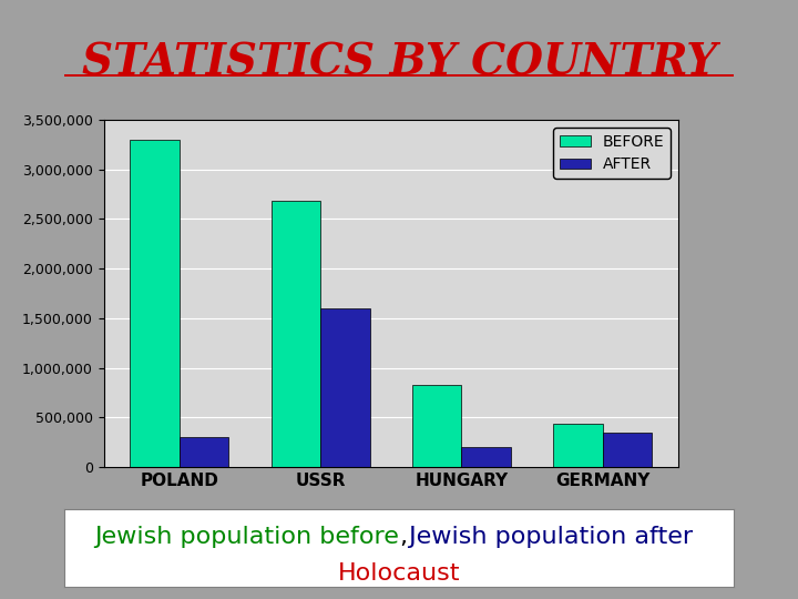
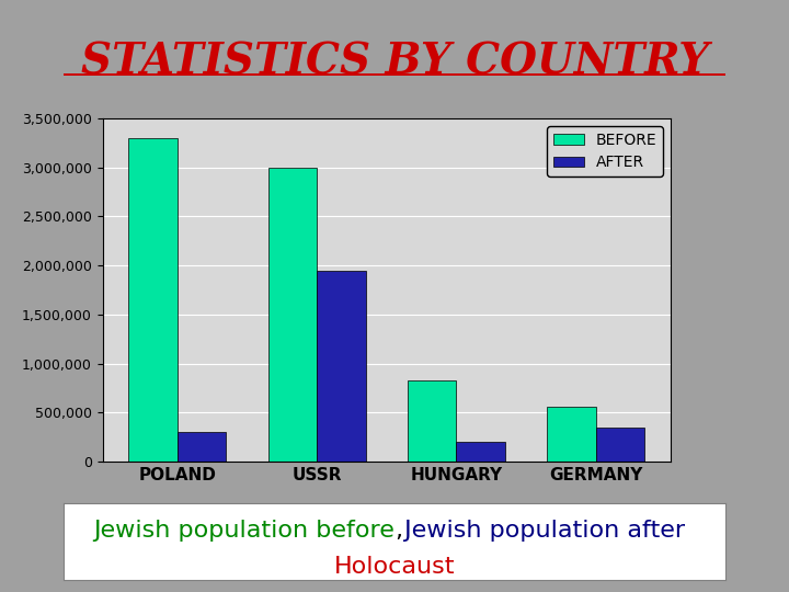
BEFORE/USSR: 2,680,000 -> 3,000,000
AFTER/USSR: 1,600,000 -> 1,950,000
BEFORE/GERMANY: 440,000 -> 560,000
